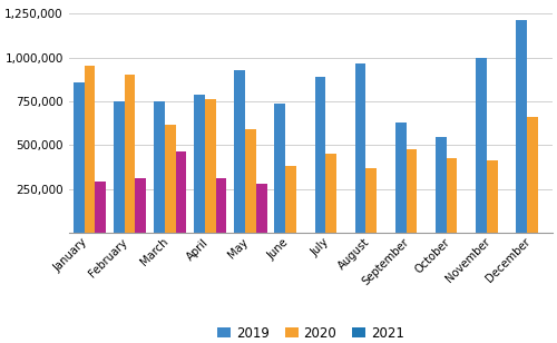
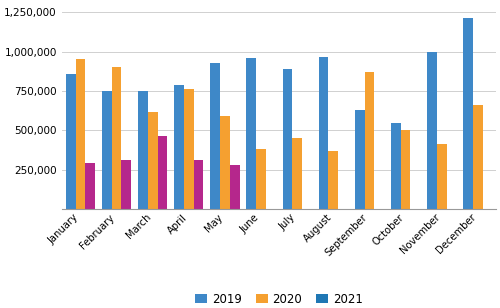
2019/June: 740,000 -> 960,000
2020/September: 480,000 -> 870,000
2020/October: 430,000 -> 500,000
